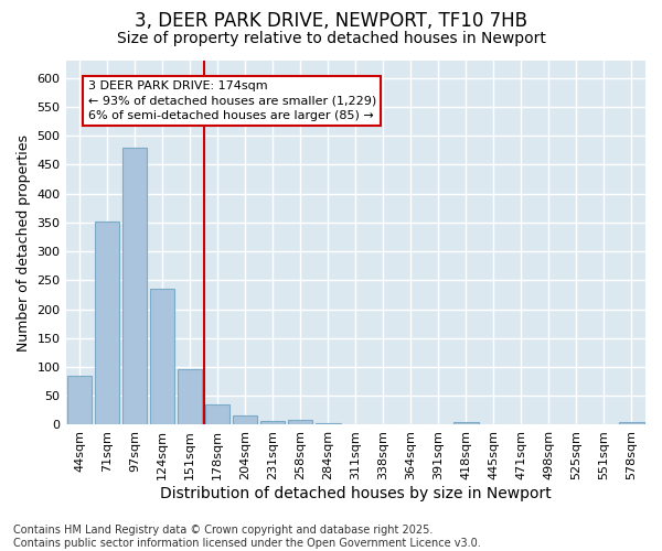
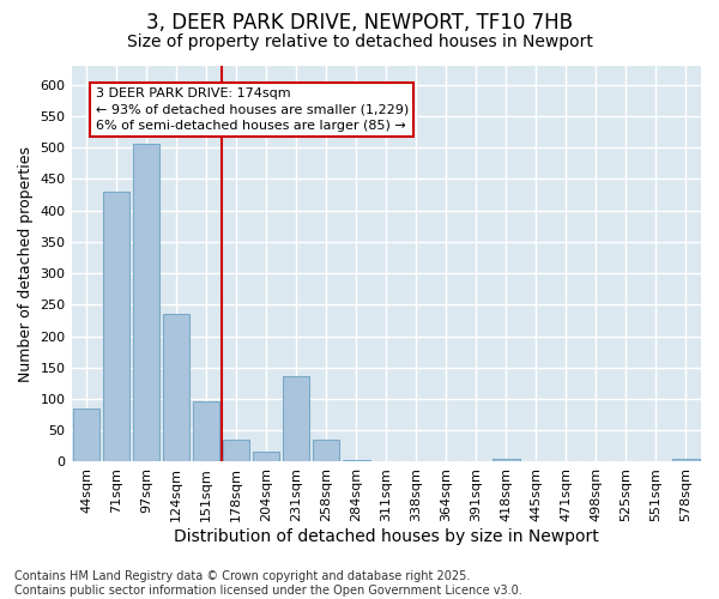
71sqm: 352 -> 430
97sqm: 480 -> 506
231sqm: 7 -> 136
258sqm: 8 -> 36
